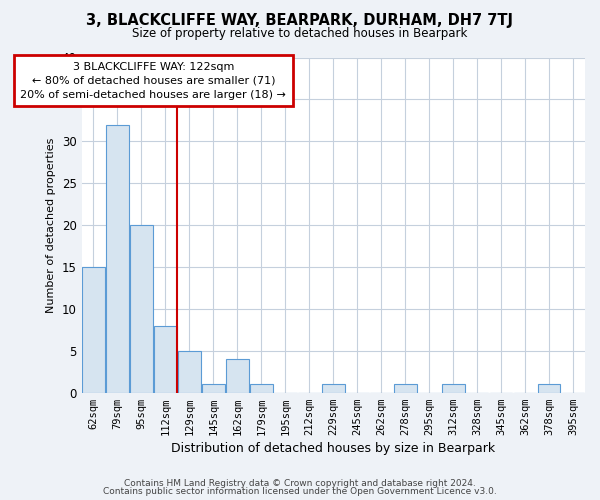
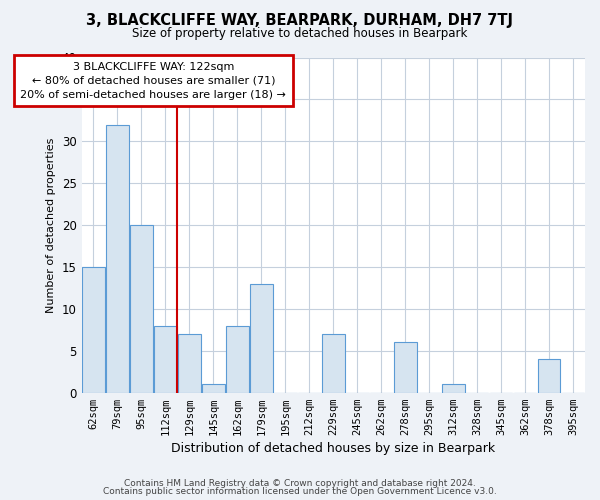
129sqm: 5 -> 7
162sqm: 4 -> 8
179sqm: 1 -> 13
229sqm: 1 -> 7
278sqm: 1 -> 6
378sqm: 1 -> 4
